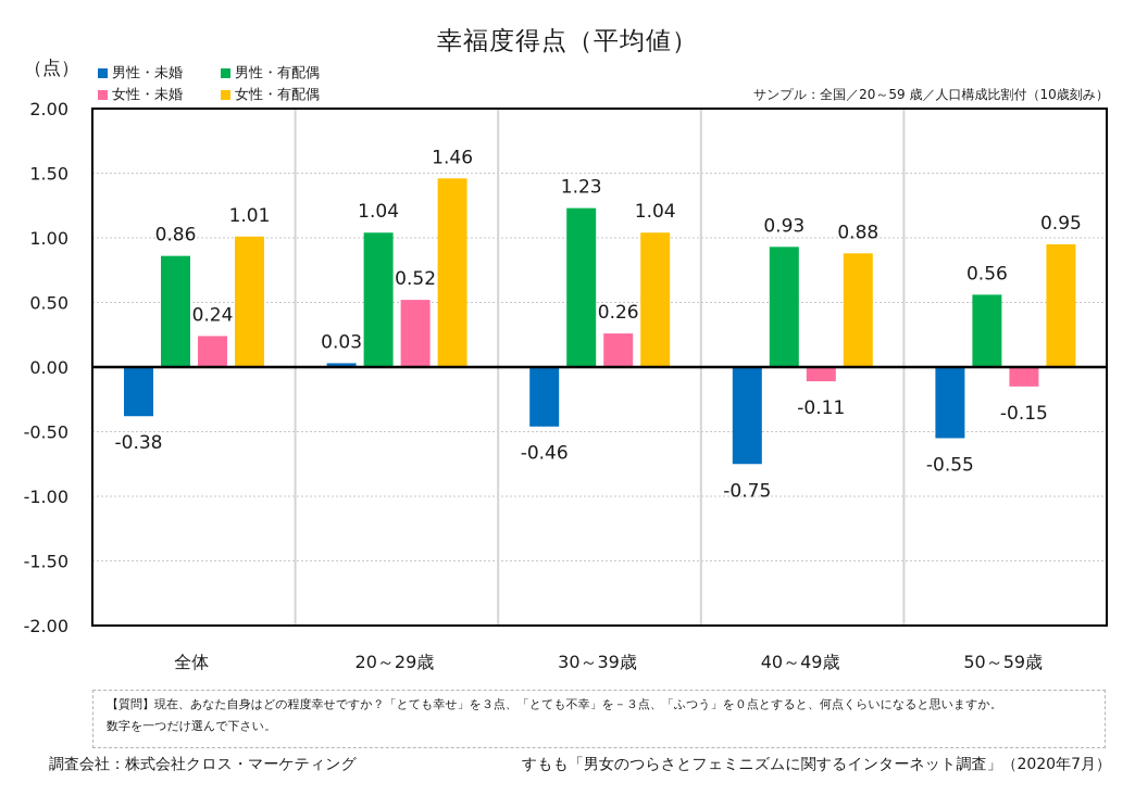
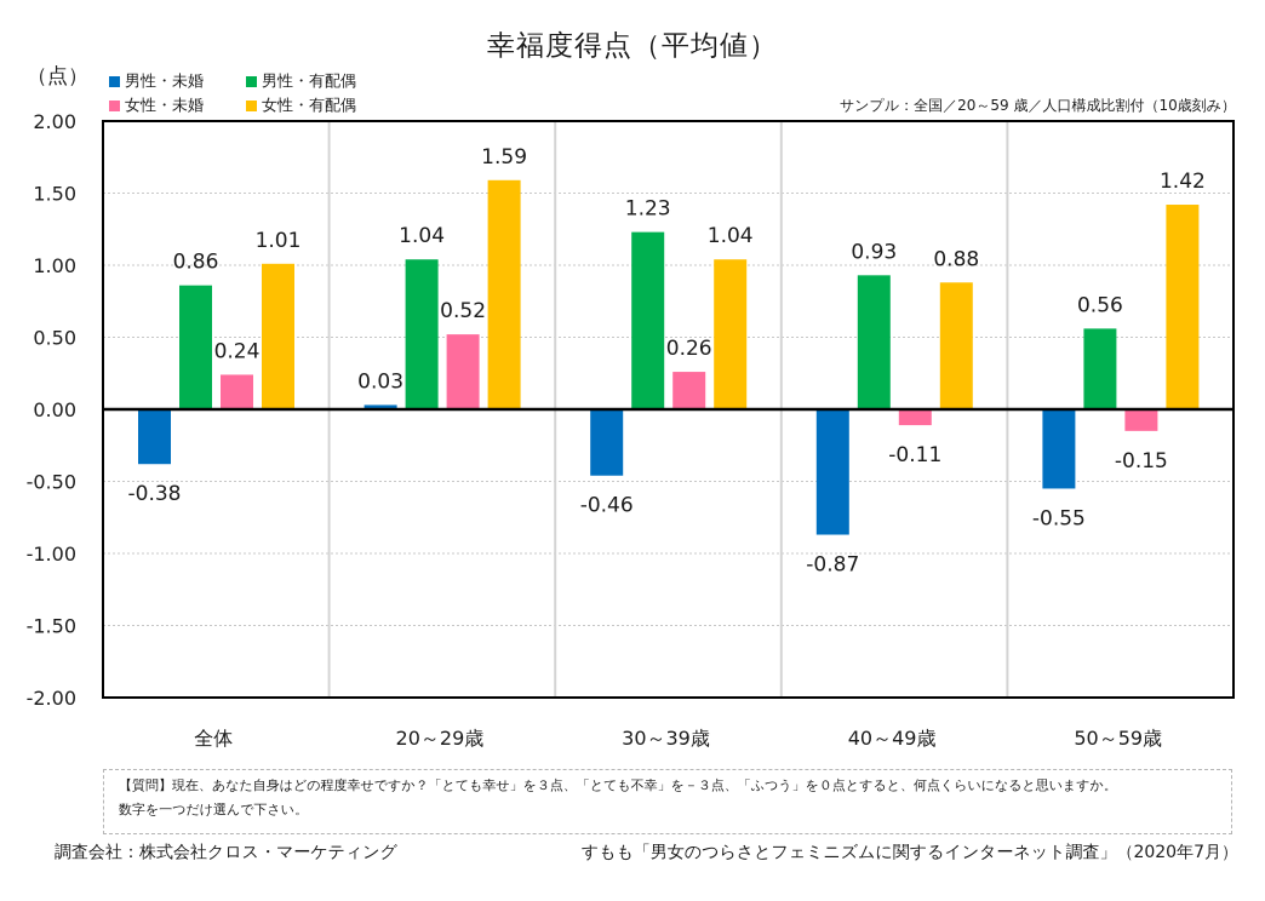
女性・有配偶/20～29歳: 1.46 -> 1.59
男性・未婚/40～49歳: -0.75 -> -0.87
女性・有配偶/50～59歳: 0.95 -> 1.42
